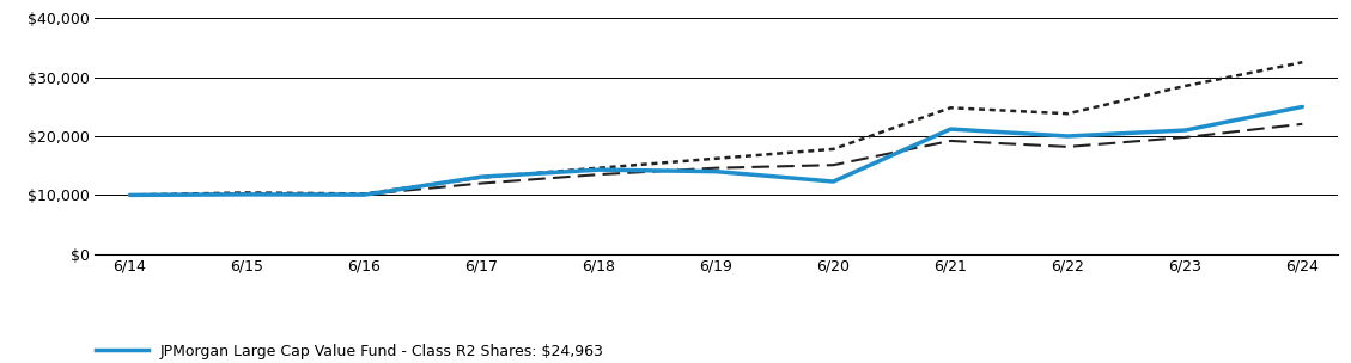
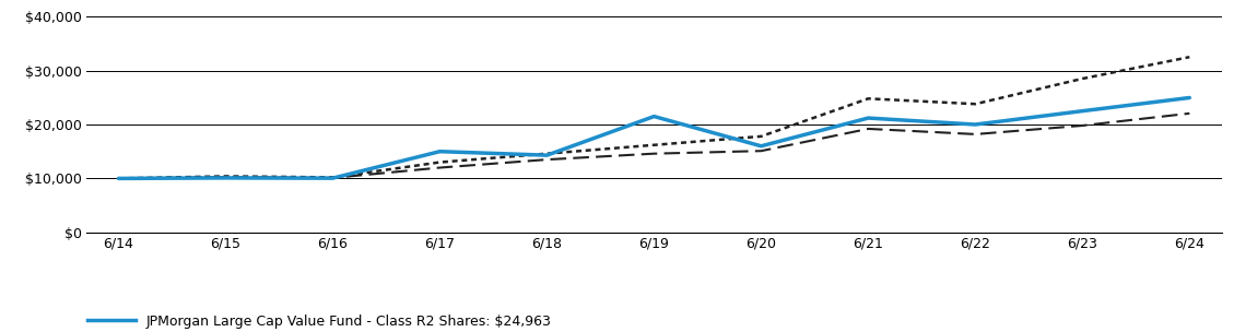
JPMorgan Large Cap Value Fund - Class R2 Shares: $24,963/6/17: $13,100 -> $15,000
JPMorgan Large Cap Value Fund - Class R2 Shares: $24,963/6/19: $14,000 -> $21,500
JPMorgan Large Cap Value Fund - Class R2 Shares: $24,963/6/20: $12,300 -> $16,000
JPMorgan Large Cap Value Fund - Class R2 Shares: $24,963/6/23: $21,000 -> $22,500
